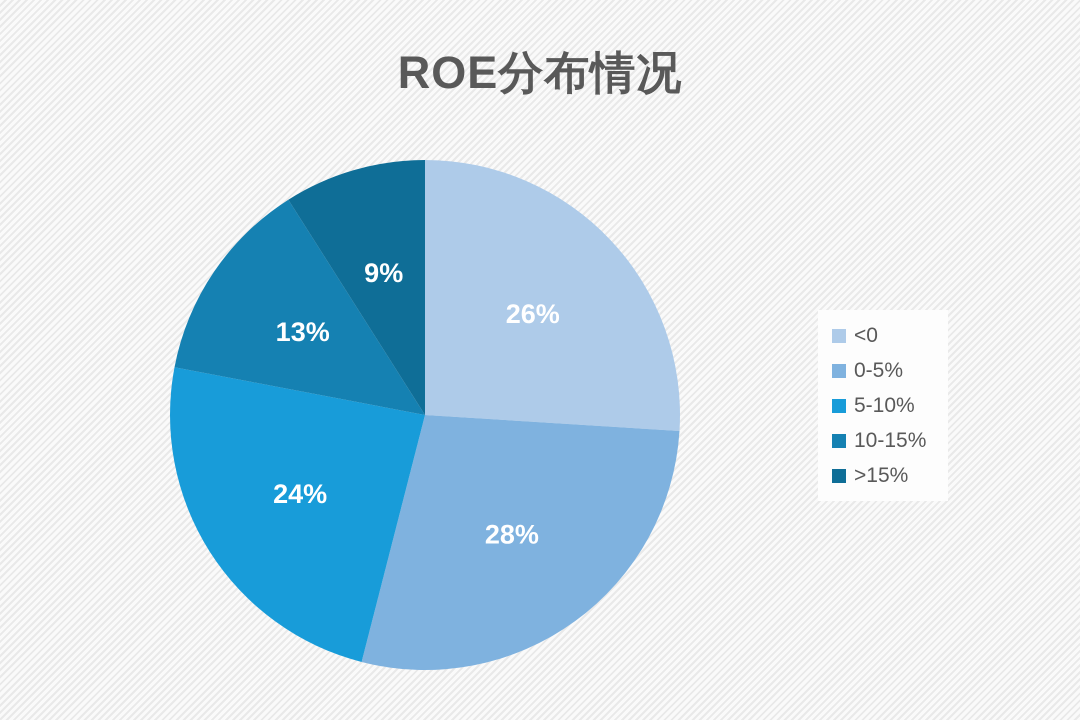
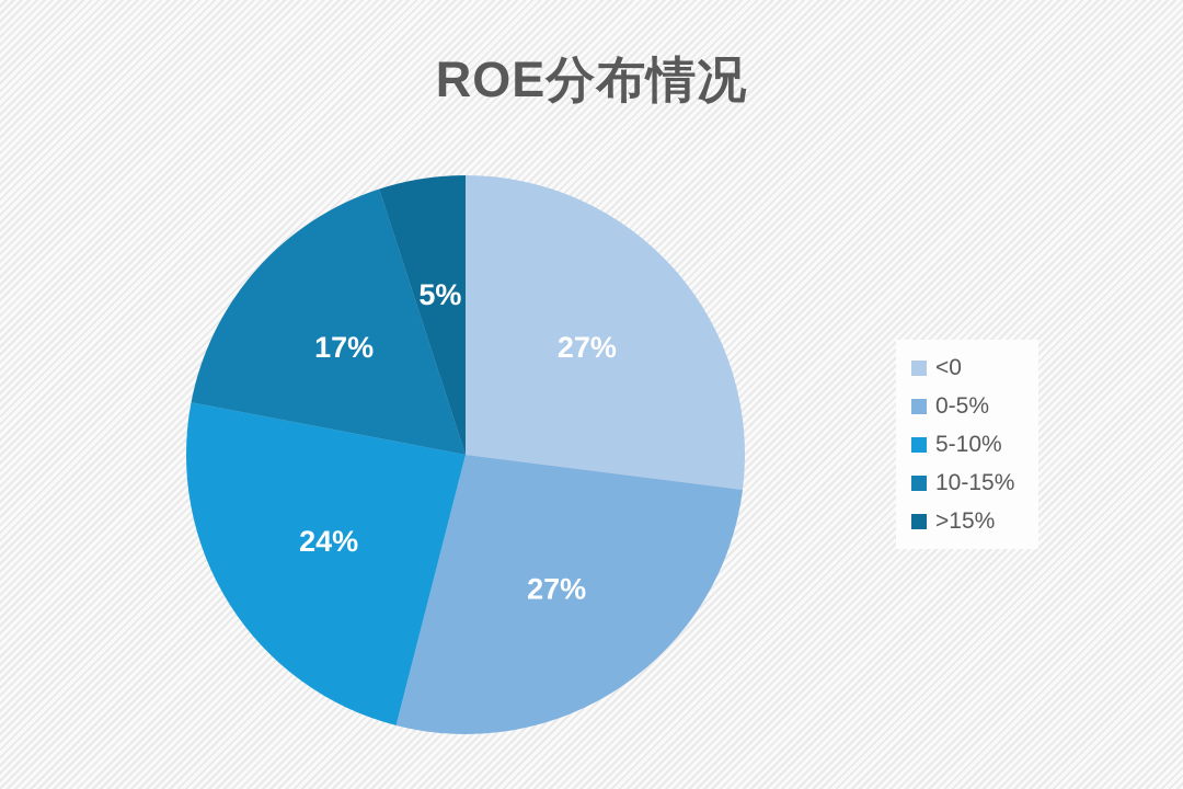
<0: 26% -> 27%
0-5%: 28% -> 27%
10-15%: 13% -> 17%
>15%: 9% -> 5%
